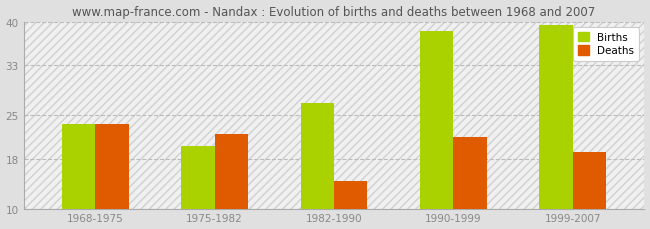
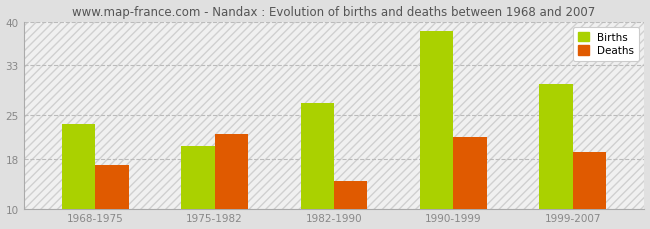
Deaths/1968-1975: 23.5 -> 17.0
Births/1999-2007: 39.5 -> 30.0
